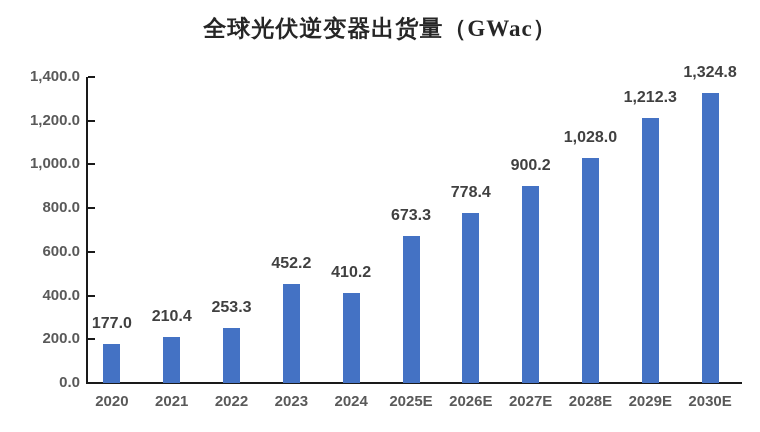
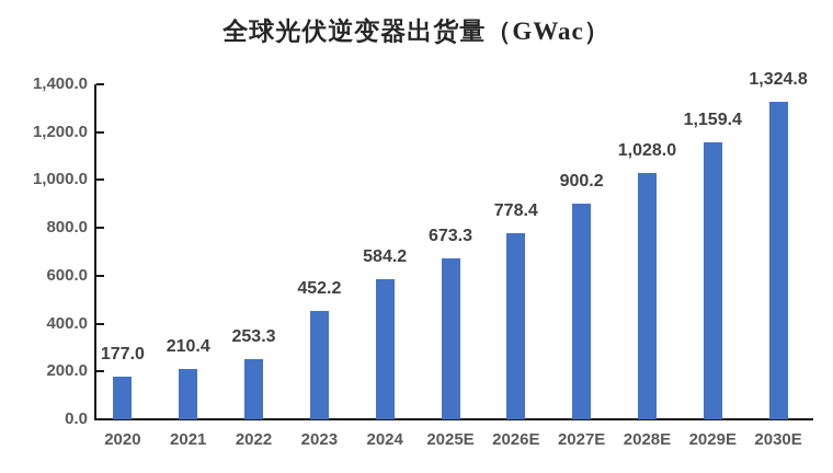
2024: 410.2 -> 584.2
2029E: 1,212.3 -> 1,159.4
